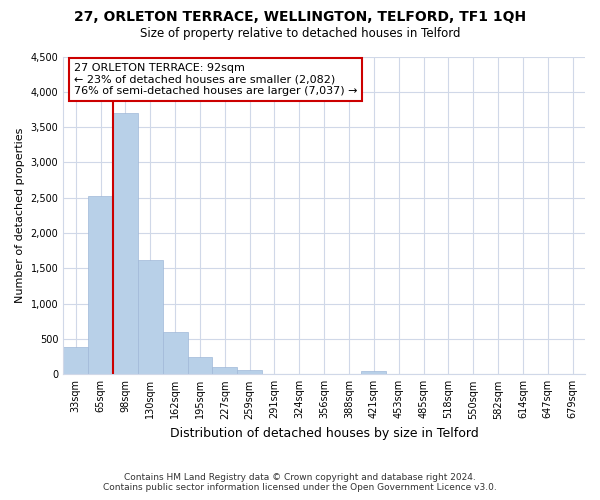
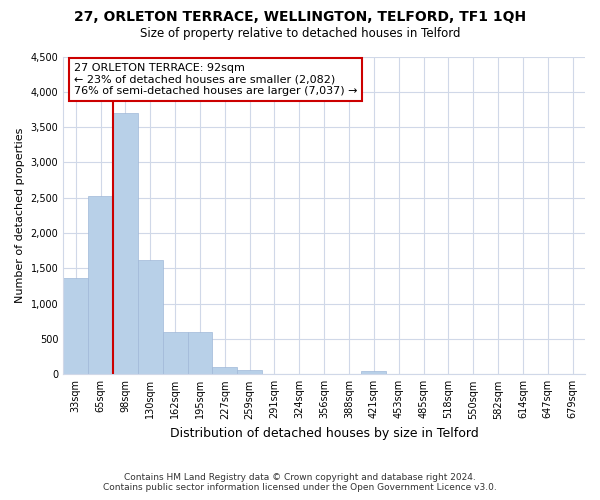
33sqm: 380 -> 1,360
195sqm: 240 -> 600
